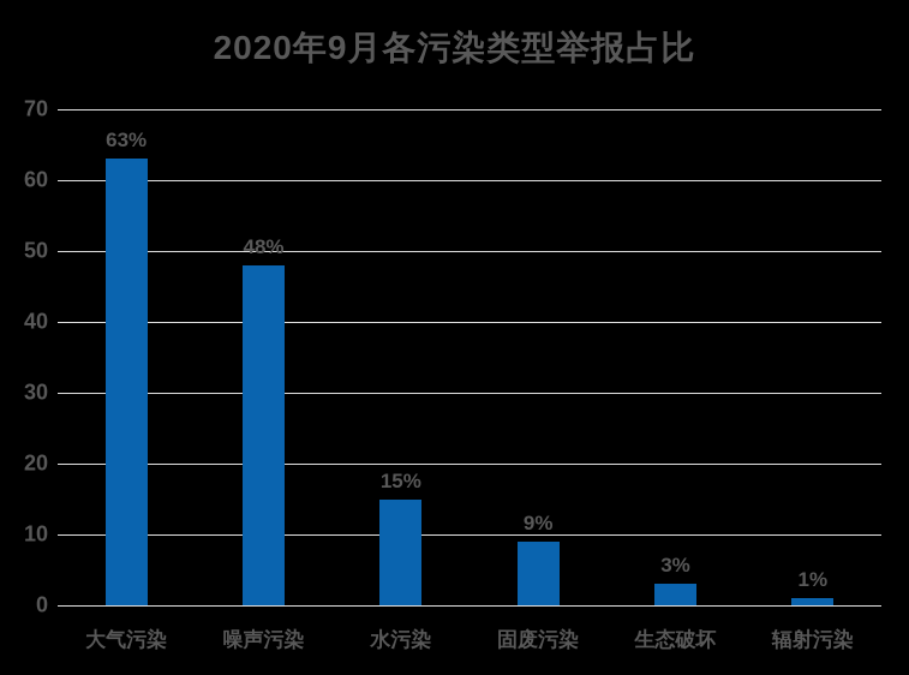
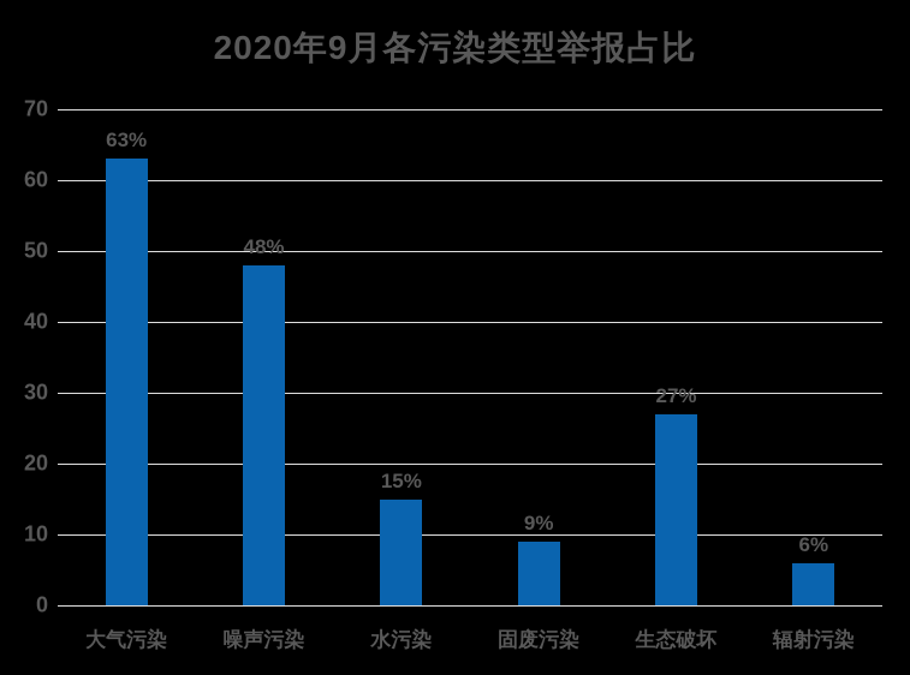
生态破坏: 3% -> 27%
辐射污染: 1% -> 6%
